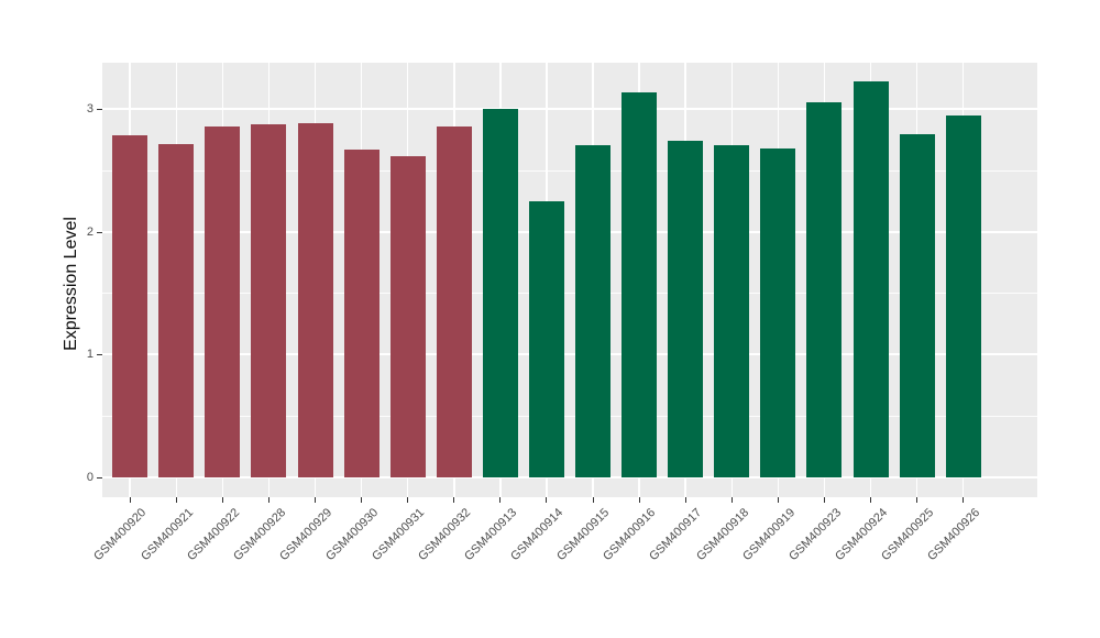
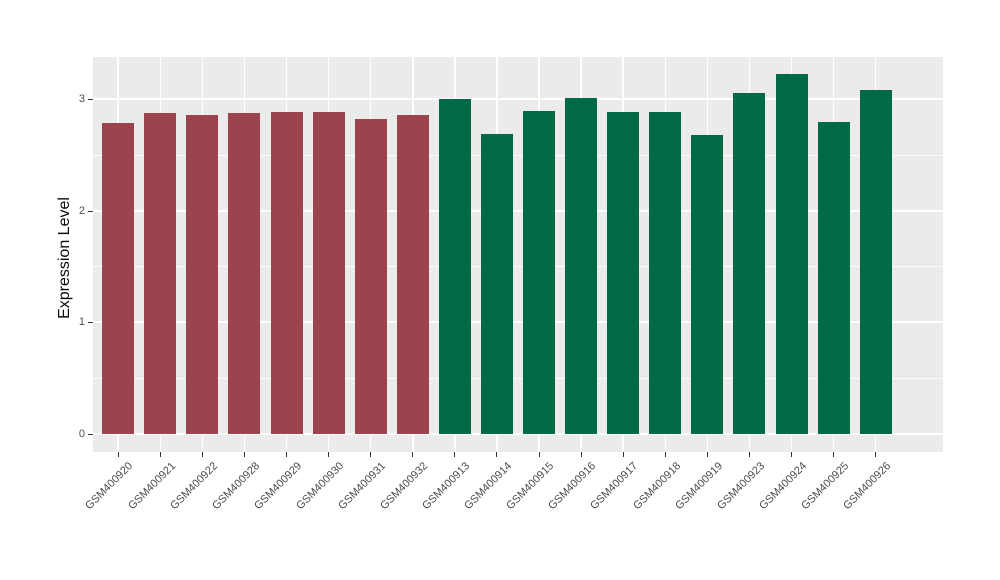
GSM400921: 2.71 -> 2.87
GSM400930: 2.67 -> 2.88
GSM400931: 2.61 -> 2.82
GSM400914: 2.25 -> 2.69
GSM400915: 2.70 -> 2.89
GSM400916: 3.13 -> 3.01
GSM400917: 2.74 -> 2.88
GSM400918: 2.70 -> 2.88
GSM400926: 2.95 -> 3.08
